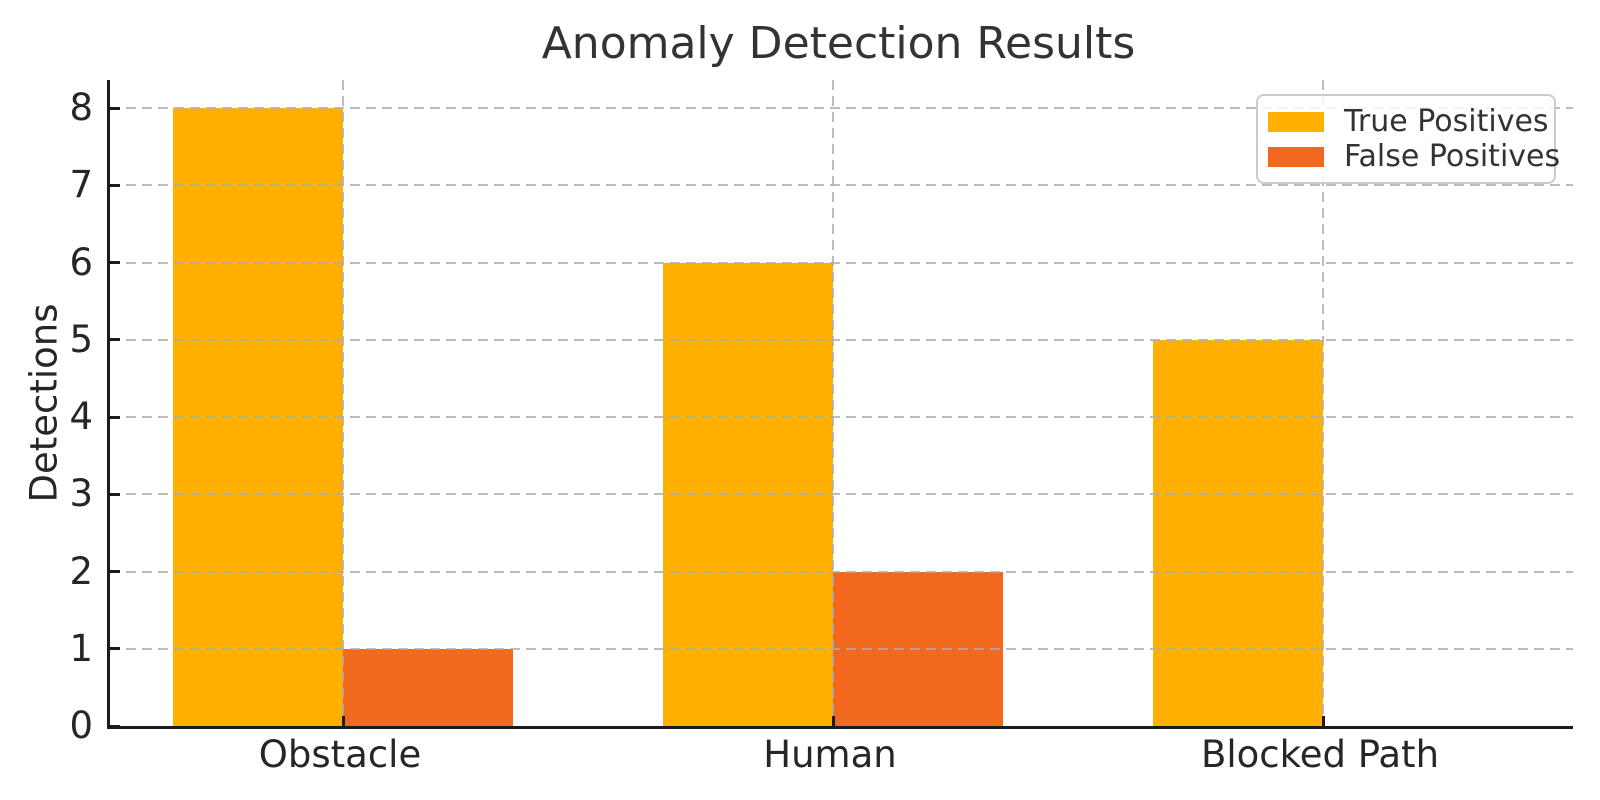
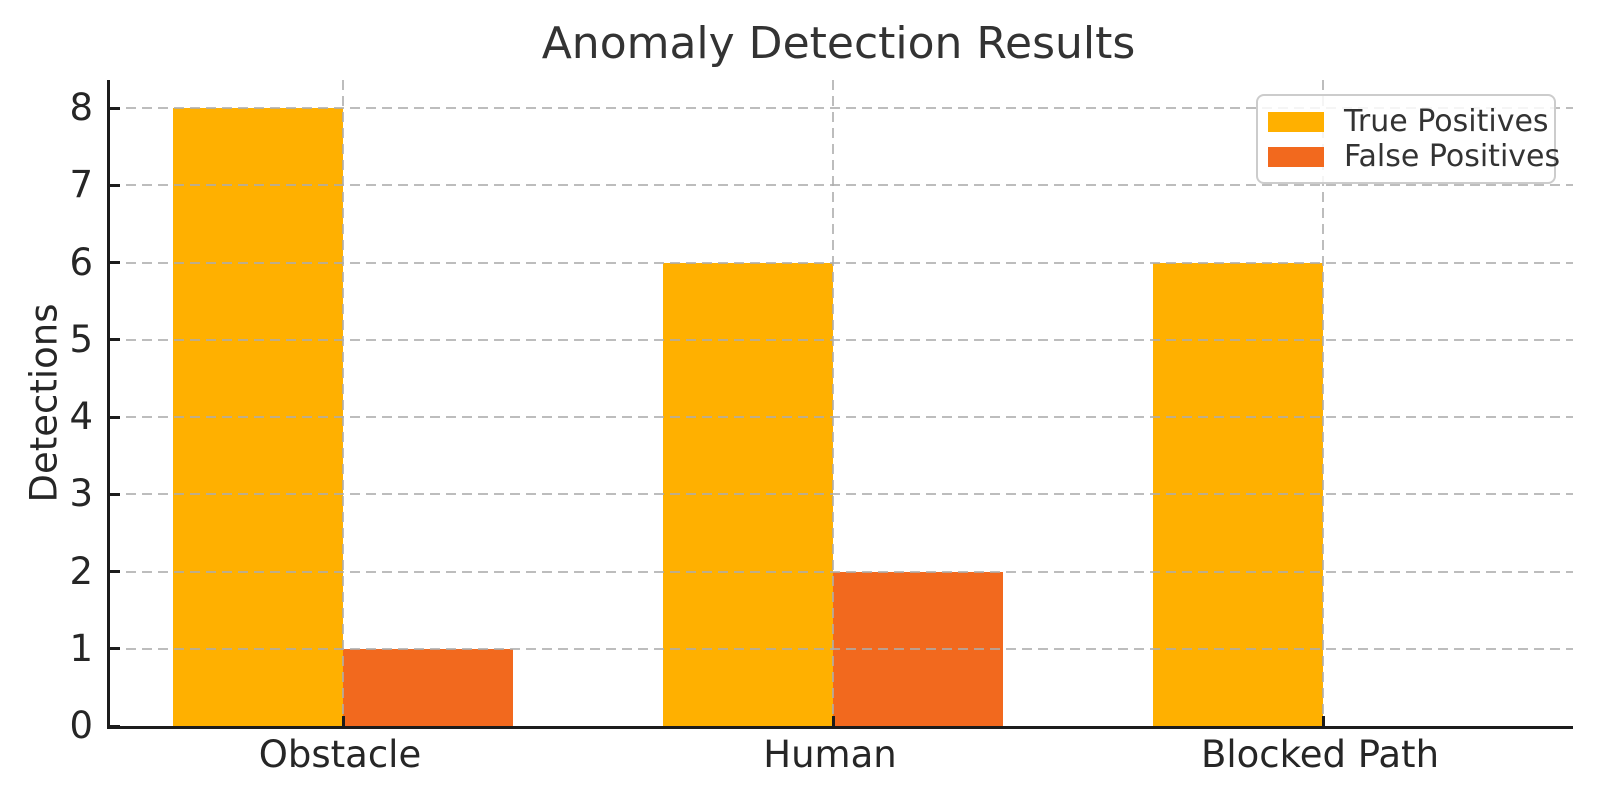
True Positives/Blocked Path: 5 -> 6
